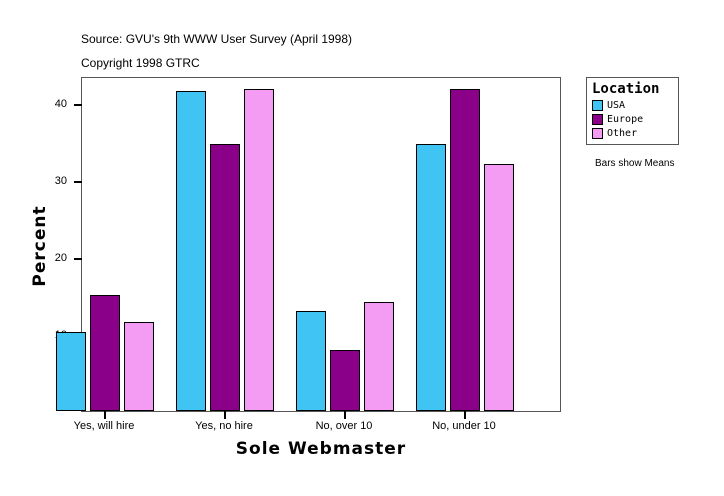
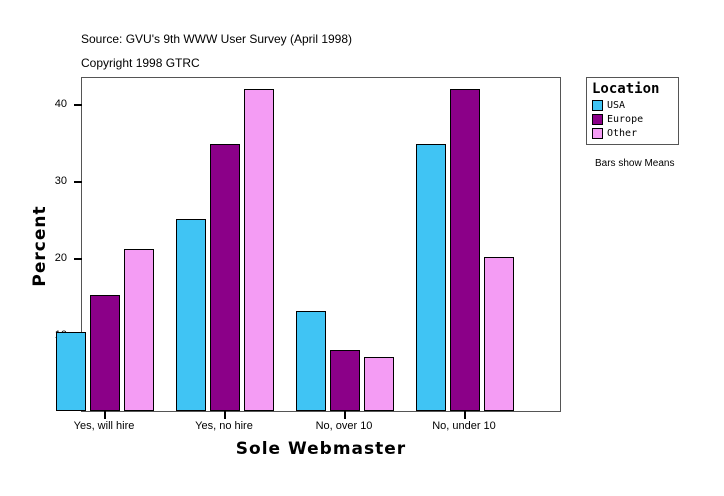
Other/Yes, will hire: 12 -> 21
USA/Yes, no hire: 42 -> 25
Other/No, over 10: 14 -> 7
Other/No, under 10: 32 -> 20
